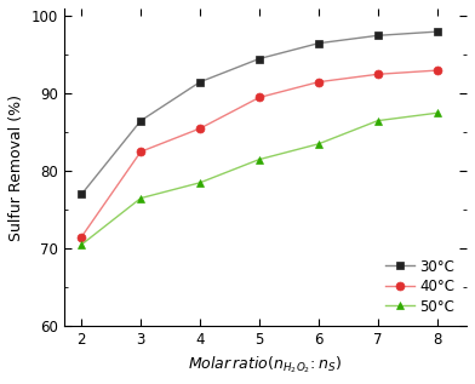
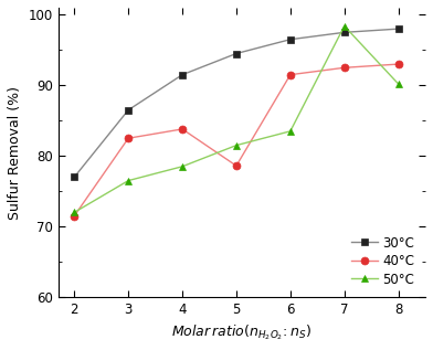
50°C/2: 70.5 -> 72.0
40°C/4: 85.5 -> 83.8
40°C/5: 89.5 -> 78.6
50°C/7: 86.5 -> 98.4
50°C/8: 87.5 -> 90.2
